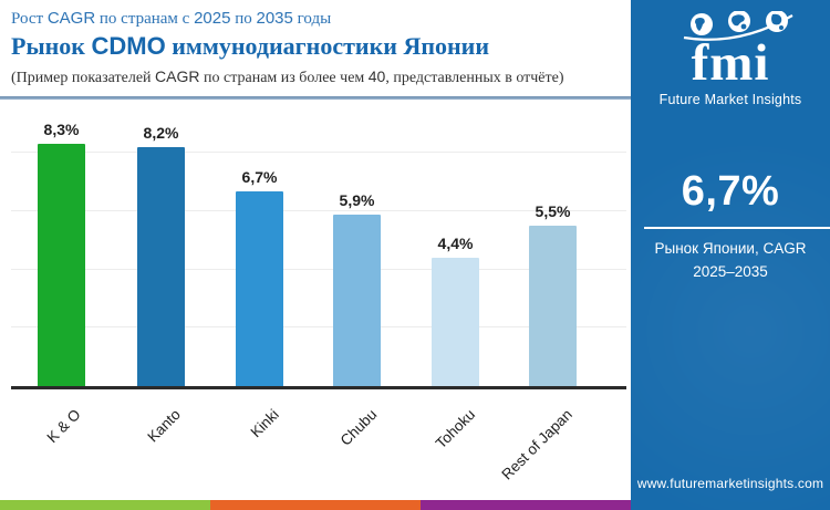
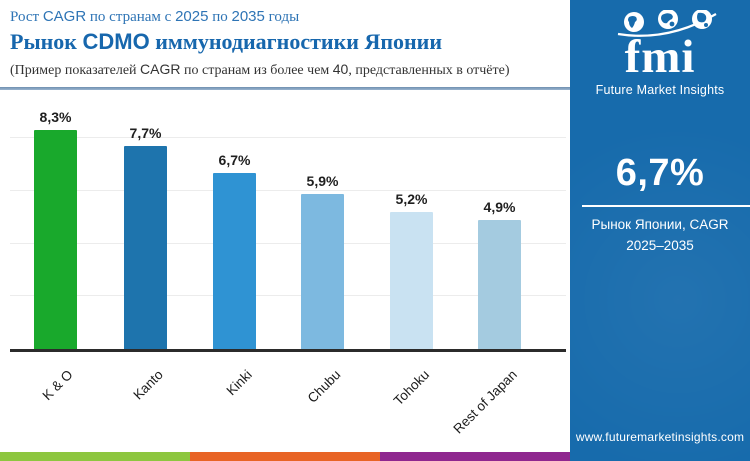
Kanto: 8,2% -> 7,7%
Tohoku: 4,4% -> 5,2%
Rest of Japan: 5,5% -> 4,9%
